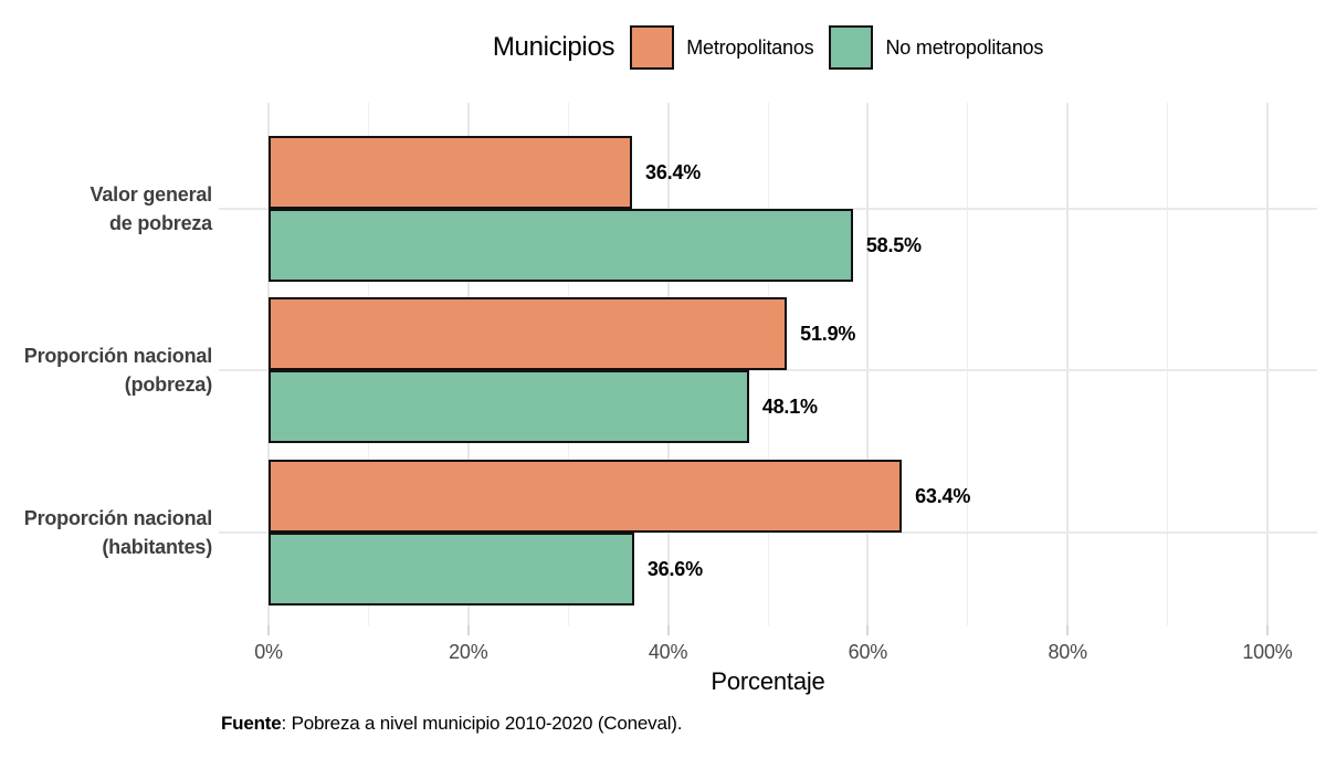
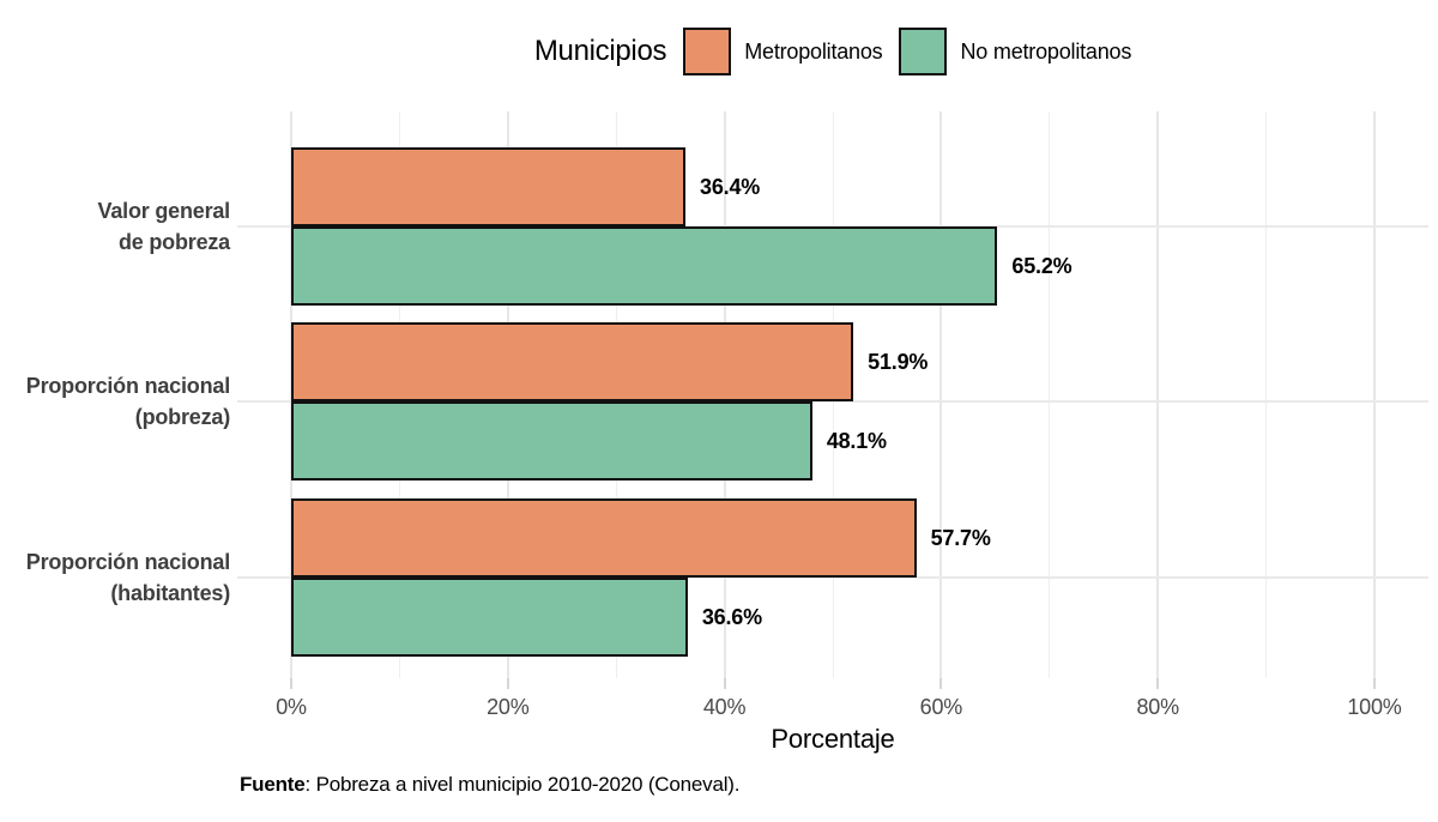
No metropolitanos/Valor general de pobreza: 58.5% -> 65.2%
Metropolitanos/Proporción nacional (habitantes): 63.4% -> 57.7%
